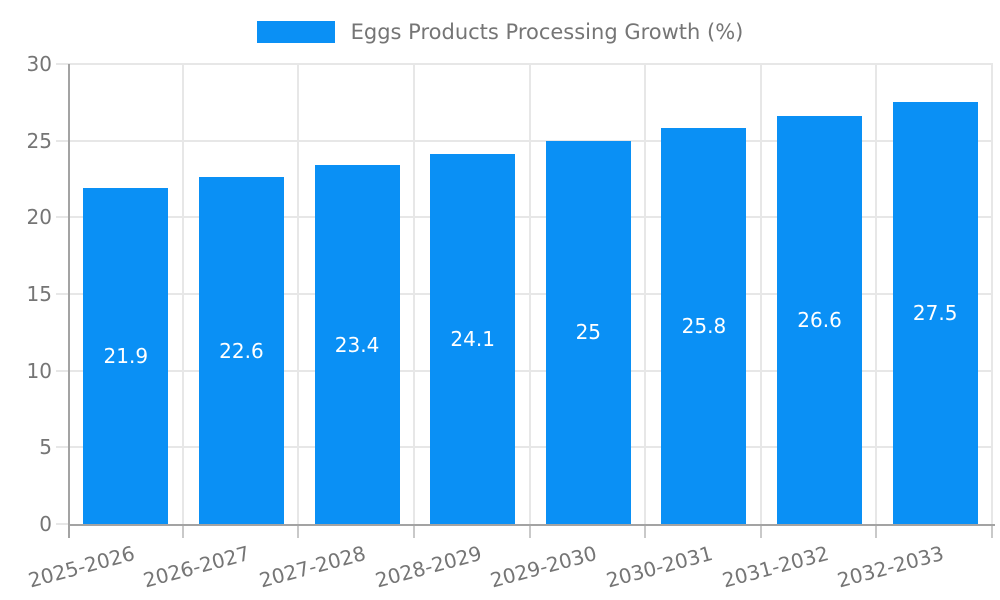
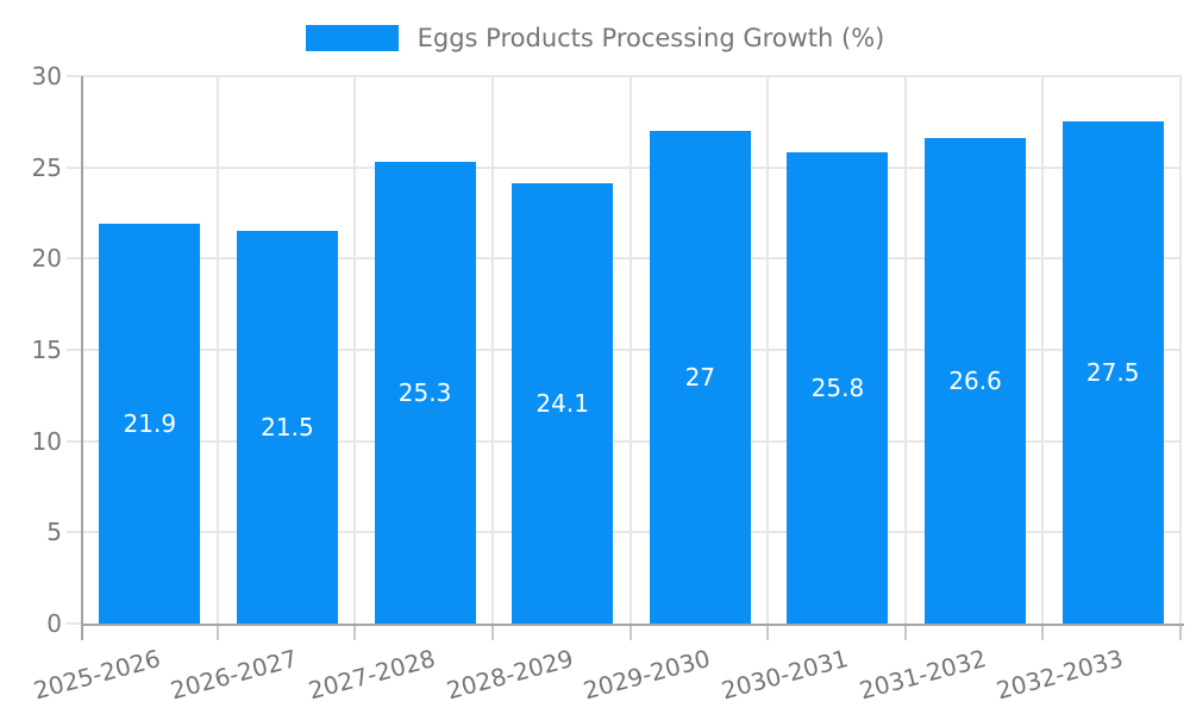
2026-2027: 22.6 -> 21.5
2027-2028: 23.4 -> 25.3
2029-2030: 25 -> 27
